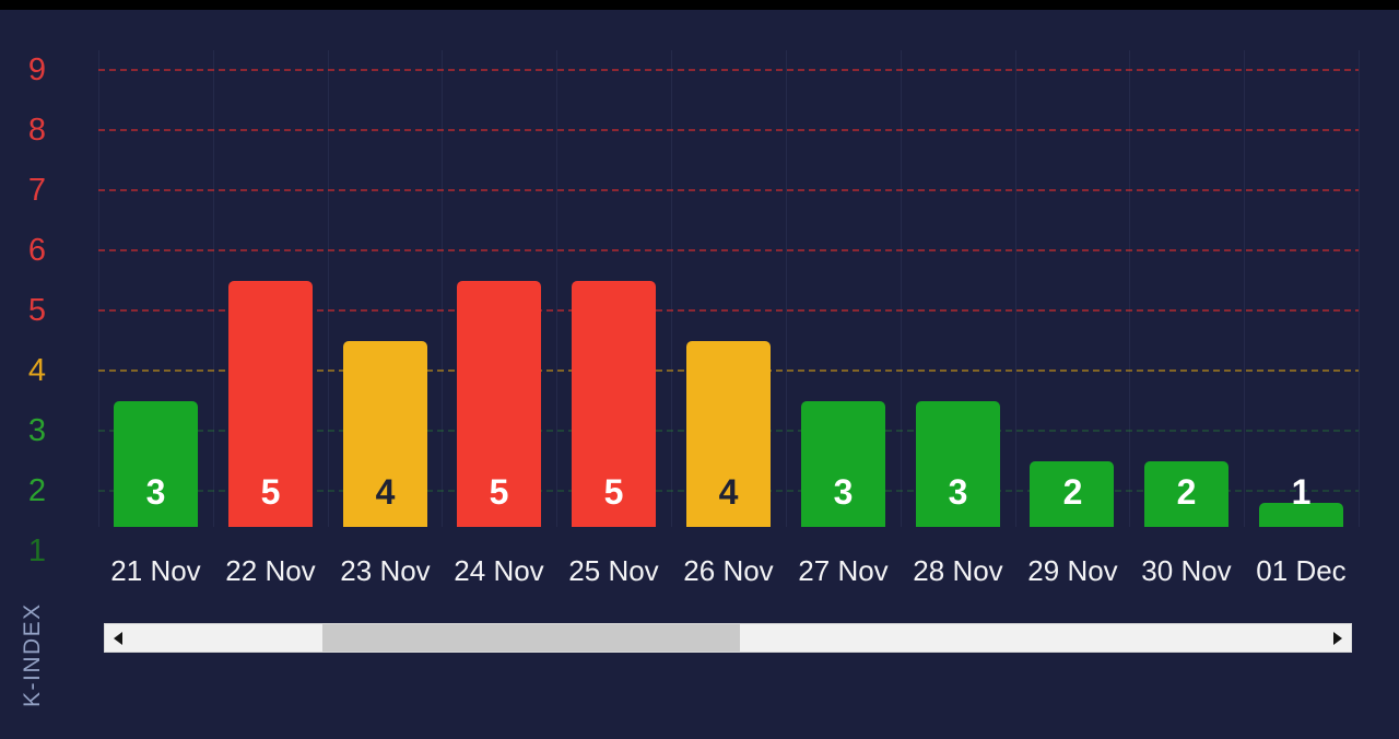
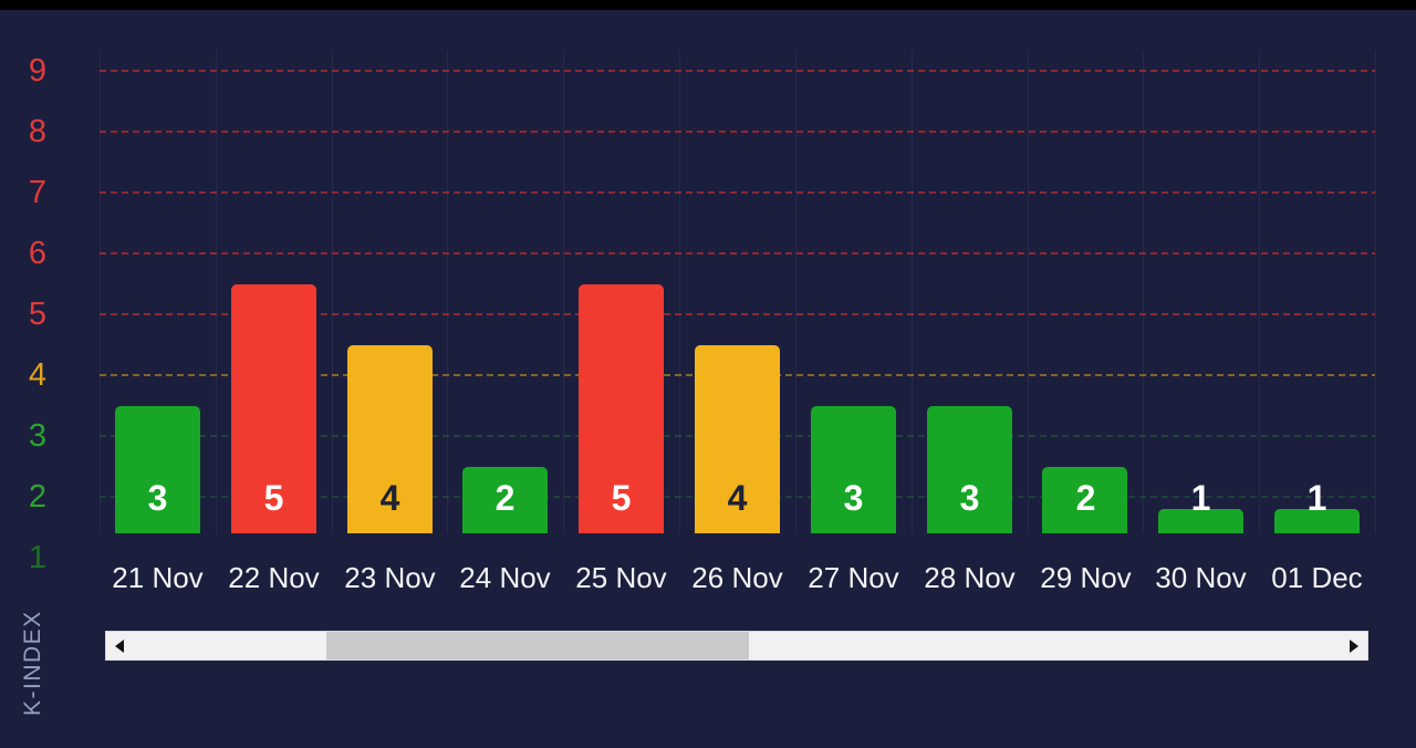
24 Nov: 5 -> 2
30 Nov: 2 -> 1
